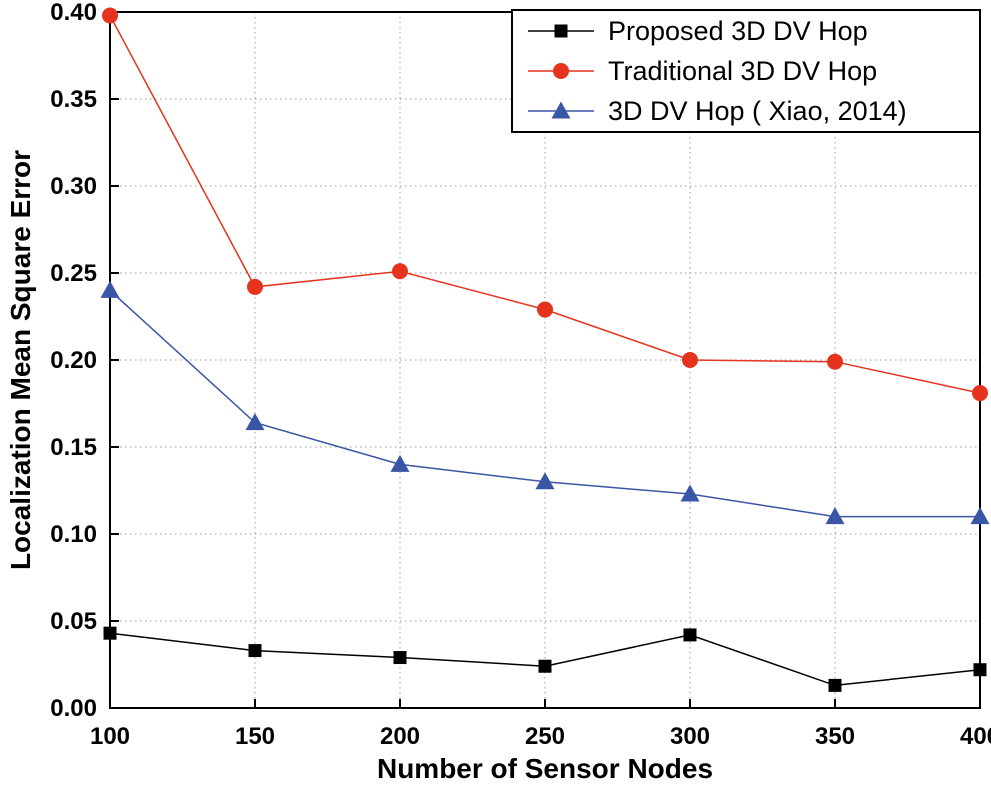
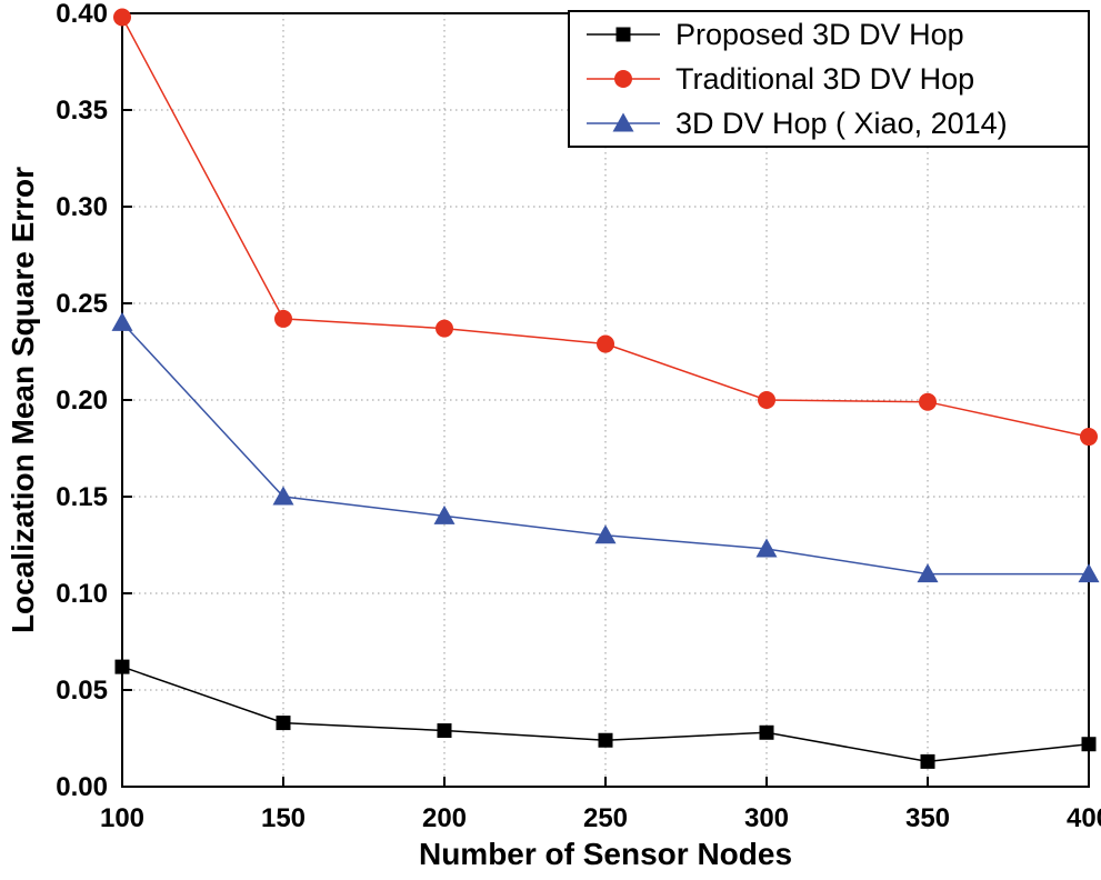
Proposed 3D DV Hop/100: 0.043 -> 0.062
3D DV Hop ( Xiao, 2014)/150: 0.164 -> 0.150
Traditional 3D DV Hop/200: 0.251 -> 0.237
Proposed 3D DV Hop/300: 0.042 -> 0.028
